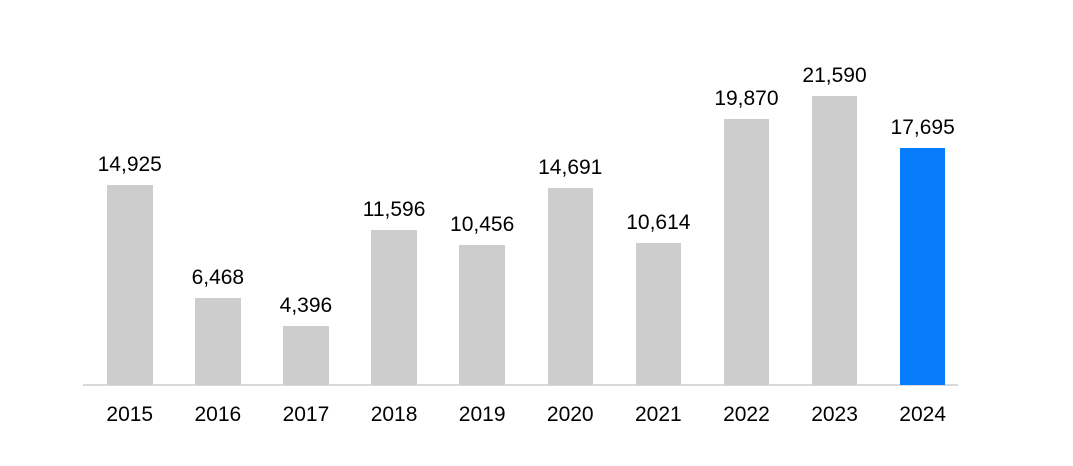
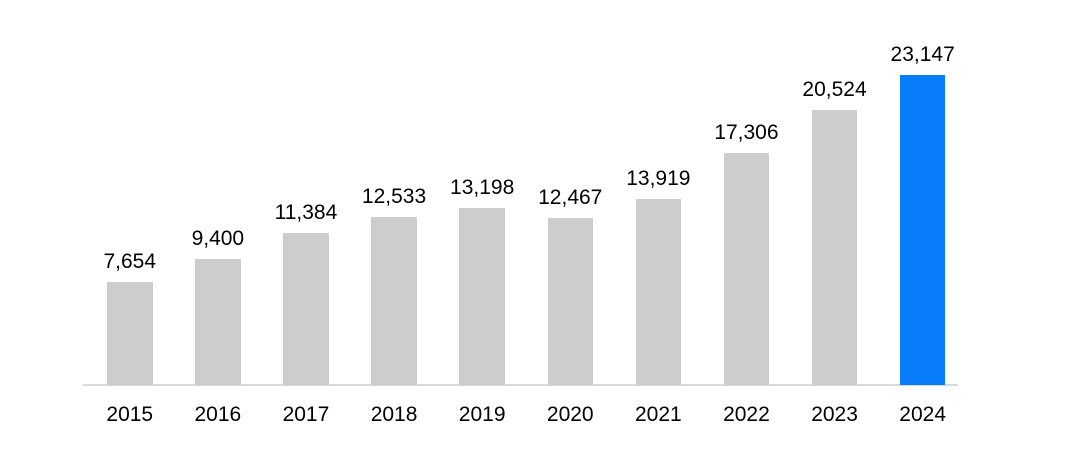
2015: 14,925 -> 7,654
2016: 6,468 -> 9,400
2017: 4,396 -> 11,384
2018: 11,596 -> 12,533
2019: 10,456 -> 13,198
2020: 14,691 -> 12,467
2021: 10,614 -> 13,919
2022: 19,870 -> 17,306
2023: 21,590 -> 20,524
2024: 17,695 -> 23,147
